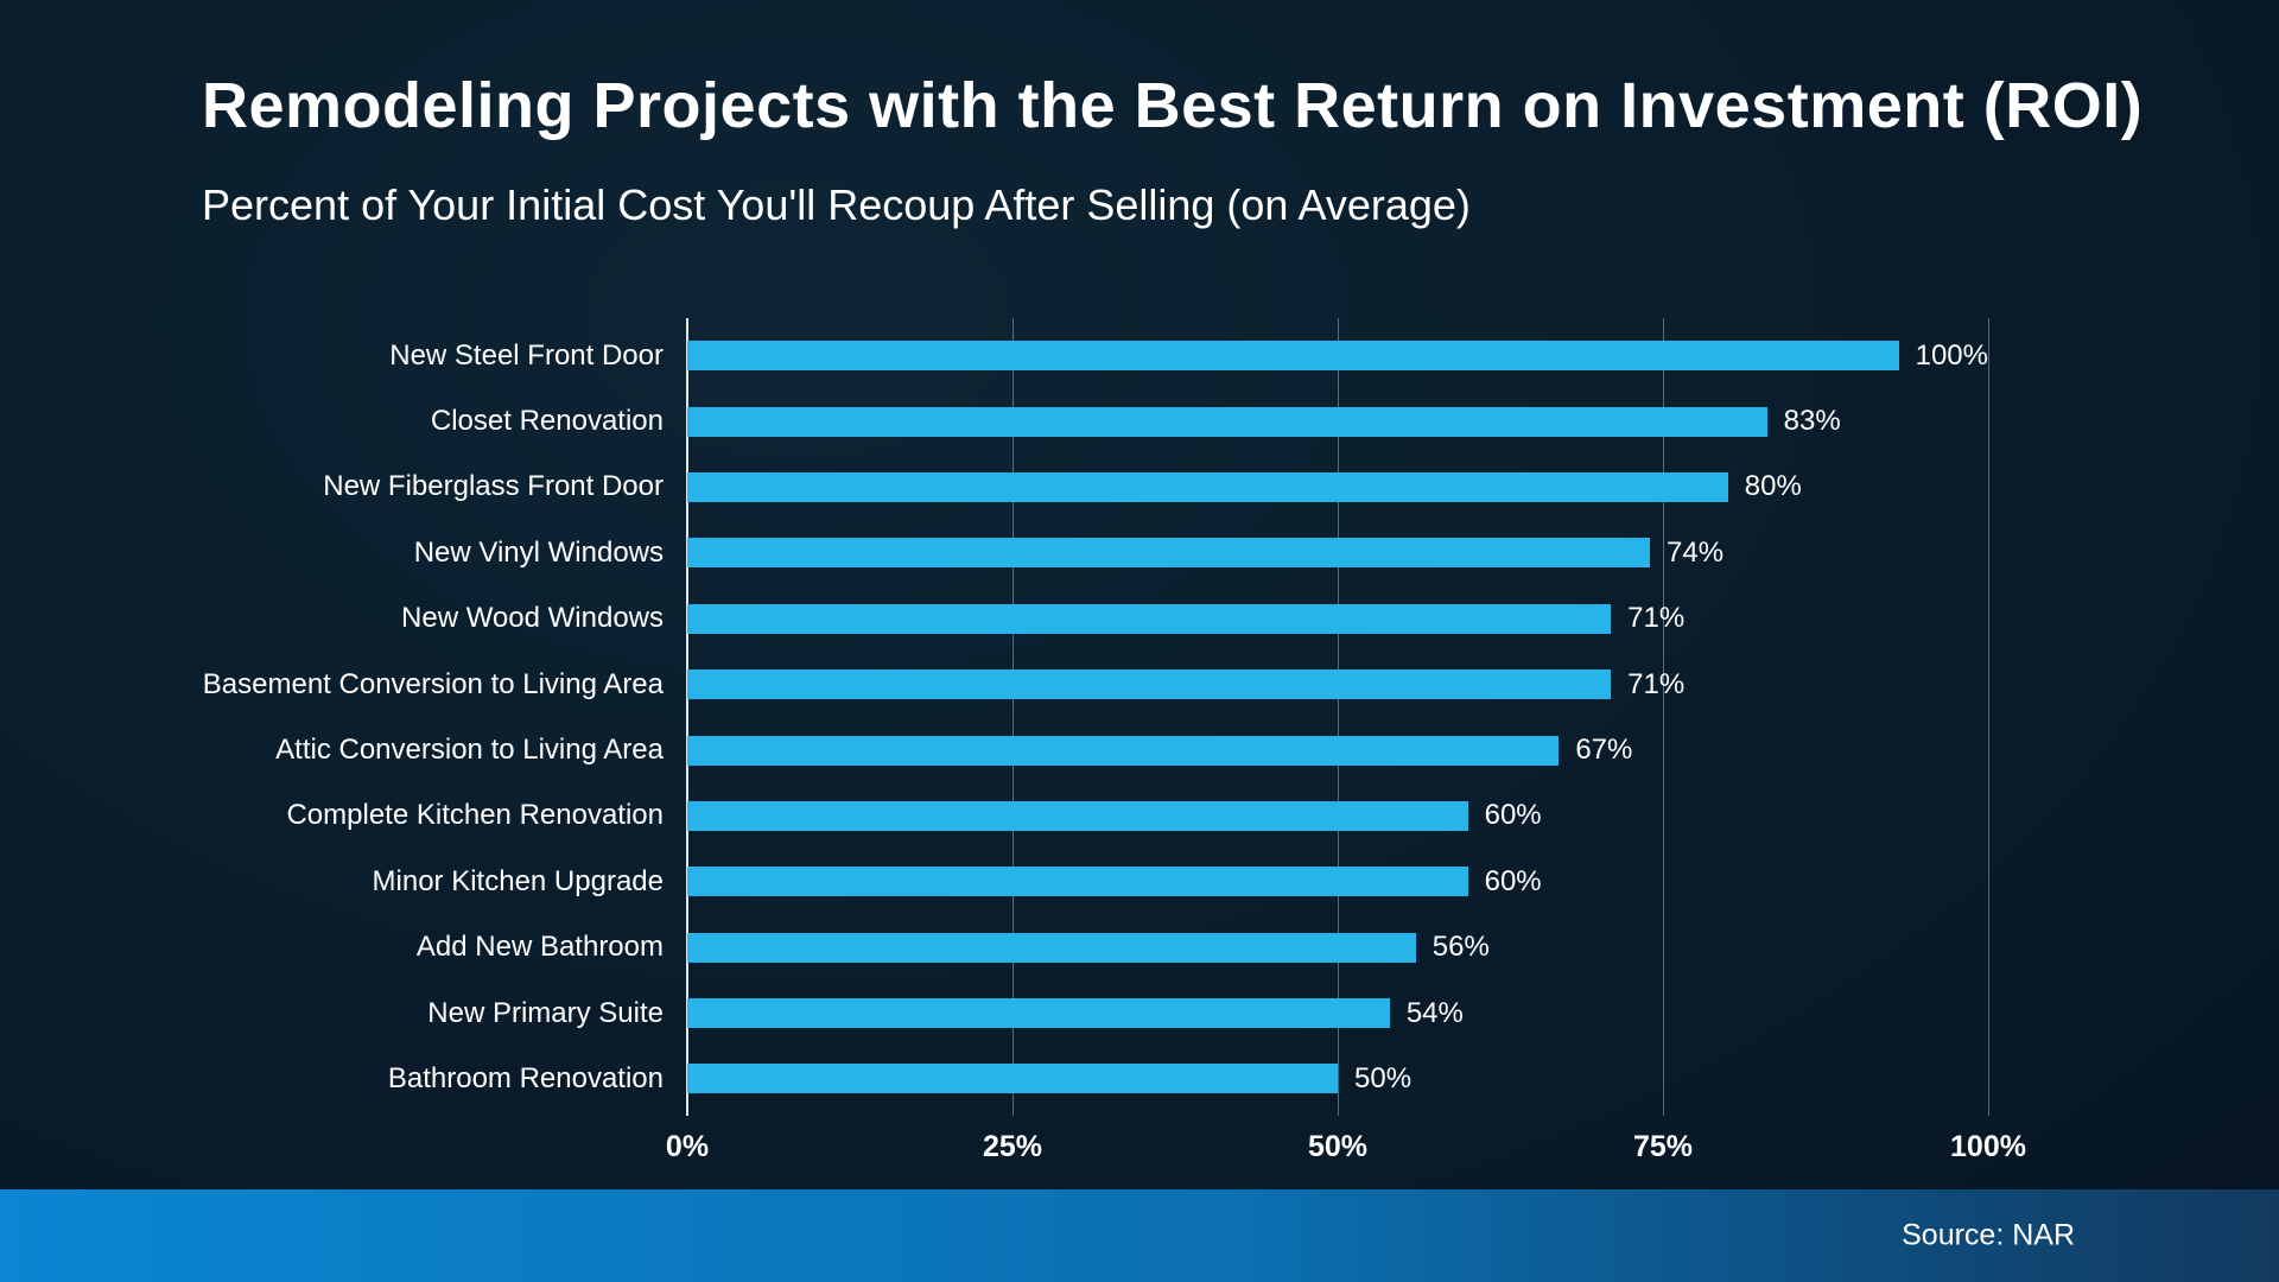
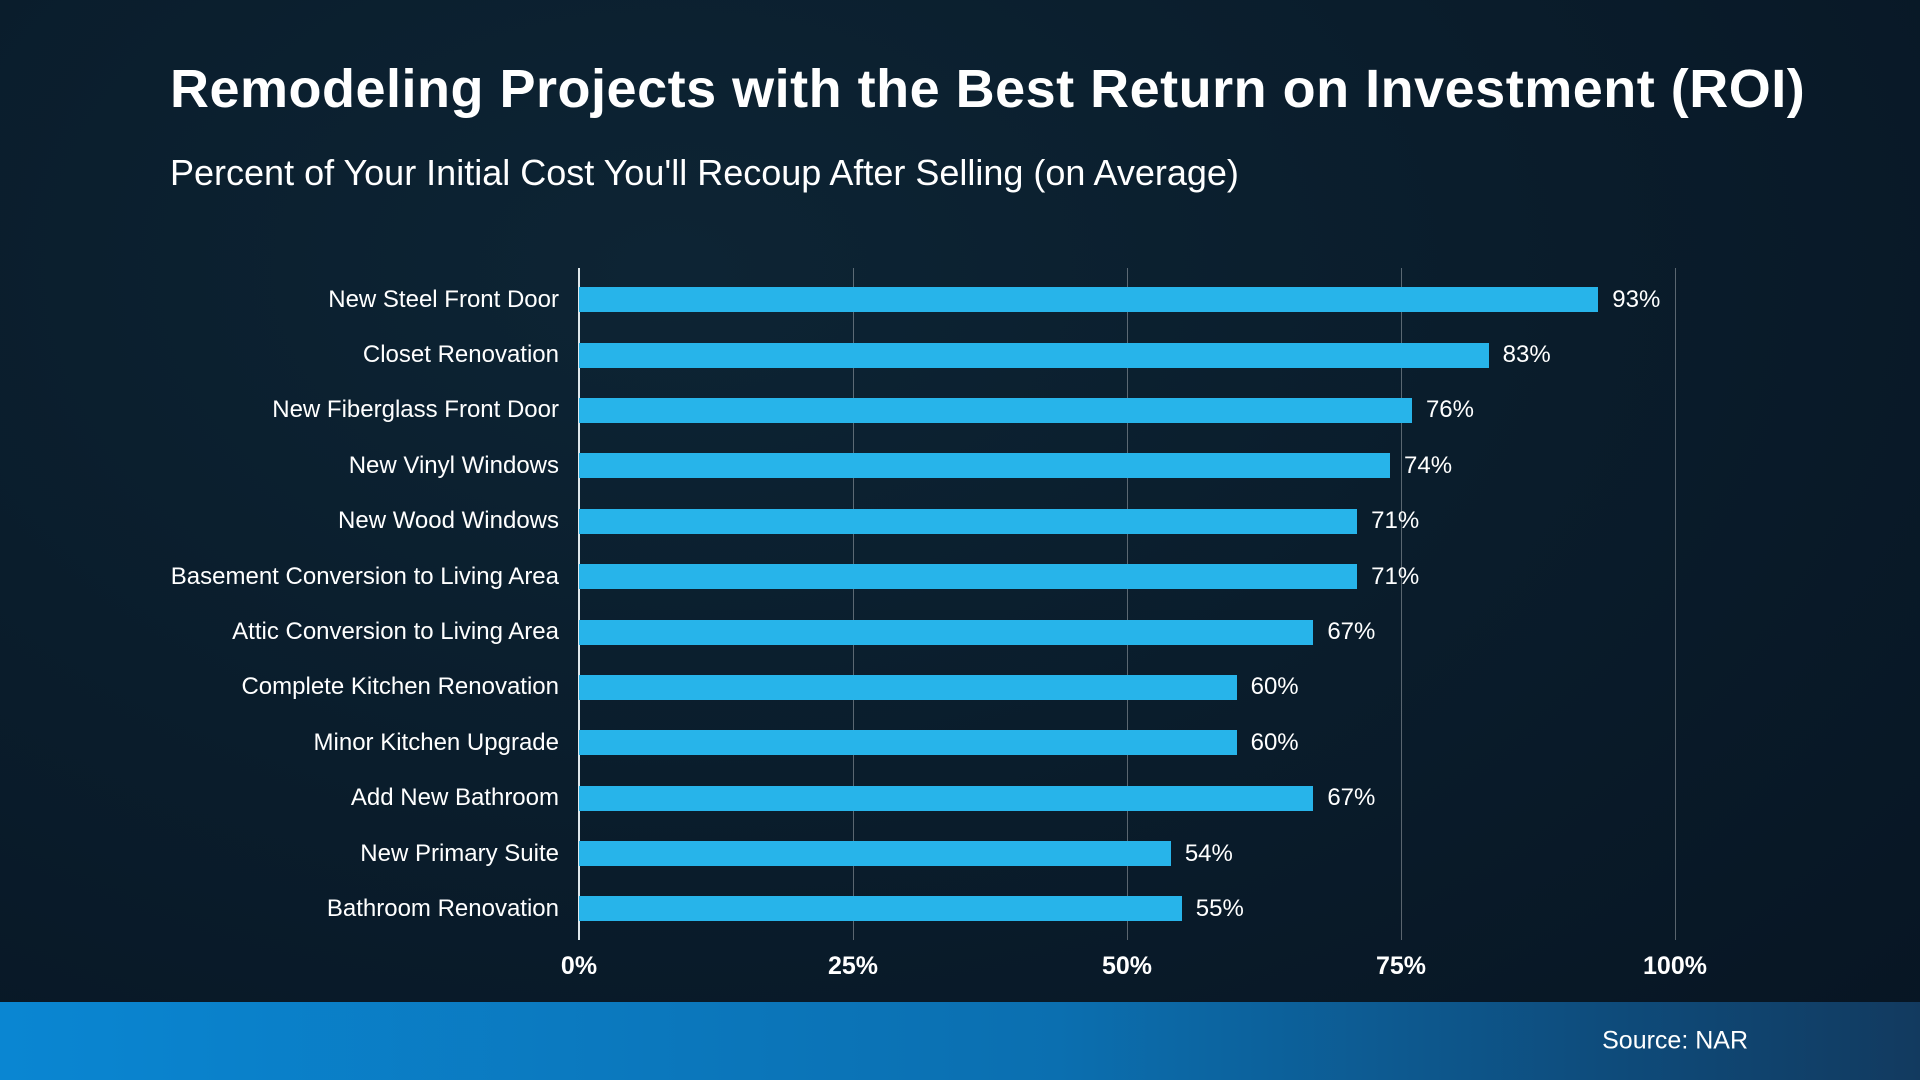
New Steel Front Door: 100% -> 93%
New Fiberglass Front Door: 80% -> 76%
Add New Bathroom: 56% -> 67%
Bathroom Renovation: 50% -> 55%
